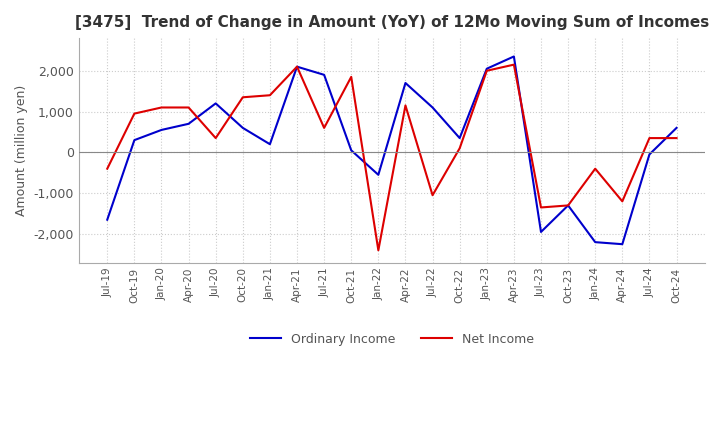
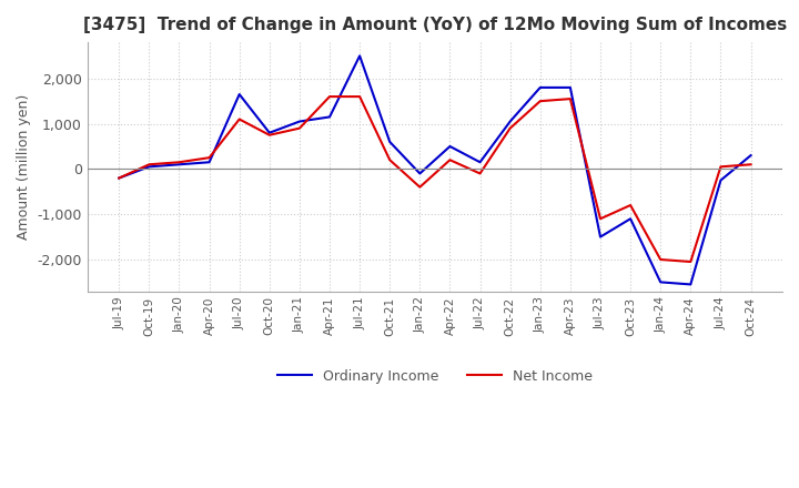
Ordinary Income/Jul-19: -1,650 -> -200
Net Income/Jul-19: -400 -> -200
Ordinary Income/Oct-19: 300 -> 50
Net Income/Oct-19: 950 -> 100
Ordinary Income/Jan-20: 550 -> 100
Net Income/Jan-20: 1,100 -> 150
Ordinary Income/Apr-20: 700 -> 150
Net Income/Apr-20: 1,100 -> 250
Ordinary Income/Jul-20: 1,200 -> 1,650
Net Income/Jul-20: 350 -> 1,100
Ordinary Income/Oct-20: 600 -> 800
Net Income/Oct-20: 1,350 -> 750
Ordinary Income/Jan-21: 200 -> 1,050
Net Income/Jan-21: 1,400 -> 900
Ordinary Income/Apr-21: 2,100 -> 1,150
Net Income/Apr-21: 2,100 -> 1,600
Ordinary Income/Jul-21: 1,900 -> 2,500
Net Income/Jul-21: 600 -> 1,600
Ordinary Income/Oct-21: 50 -> 600
Net Income/Oct-21: 1,850 -> 200
Ordinary Income/Jan-22: -550 -> -100
Net Income/Jan-22: -2,400 -> -400
Ordinary Income/Apr-22: 1,700 -> 500
Net Income/Apr-22: 1,150 -> 200
Ordinary Income/Jul-22: 1,100 -> 150
Net Income/Jul-22: -1,050 -> -100
Ordinary Income/Oct-22: 350 -> 1,050
Net Income/Oct-22: 100 -> 900
Ordinary Income/Jan-23: 2,050 -> 1,800
Net Income/Jan-23: 2,000 -> 1,500
Ordinary Income/Apr-23: 2,350 -> 1,800
Net Income/Apr-23: 2,150 -> 1,550
Ordinary Income/Jul-23: -1,950 -> -1,500
Net Income/Jul-23: -1,350 -> -1,100
Ordinary Income/Oct-23: -1,300 -> -1,100
Net Income/Oct-23: -1,300 -> -800
Ordinary Income/Jan-24: -2,200 -> -2,500
Net Income/Jan-24: -400 -> -2,000
Ordinary Income/Apr-24: -2,250 -> -2,550
Net Income/Apr-24: -1,200 -> -2,050
Ordinary Income/Jul-24: -50 -> -250
Net Income/Jul-24: 350 -> 50
Ordinary Income/Oct-24: 600 -> 300
Net Income/Oct-24: 350 -> 100
